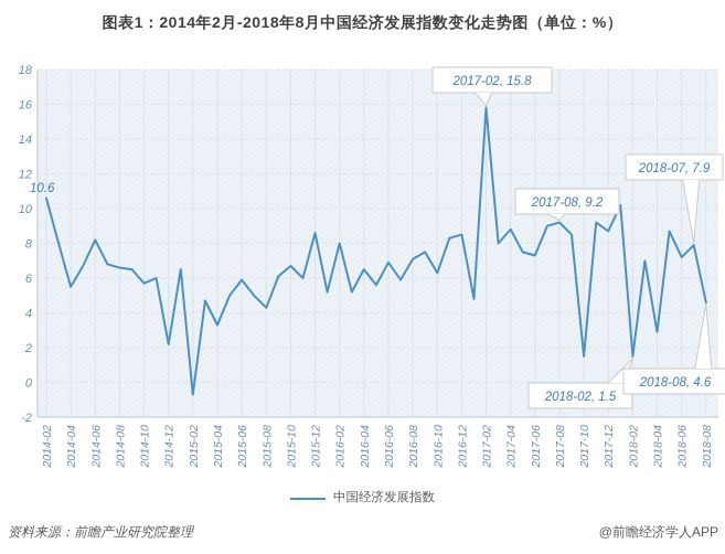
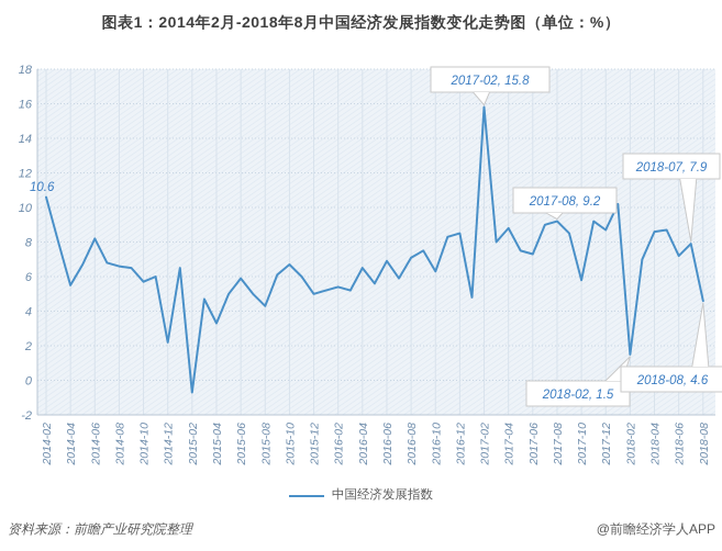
2015-12: 8.6 -> 5.0
2016-02: 8.0 -> 5.4
2017-10: 1.5 -> 5.8
2018-04: 2.9 -> 8.6
